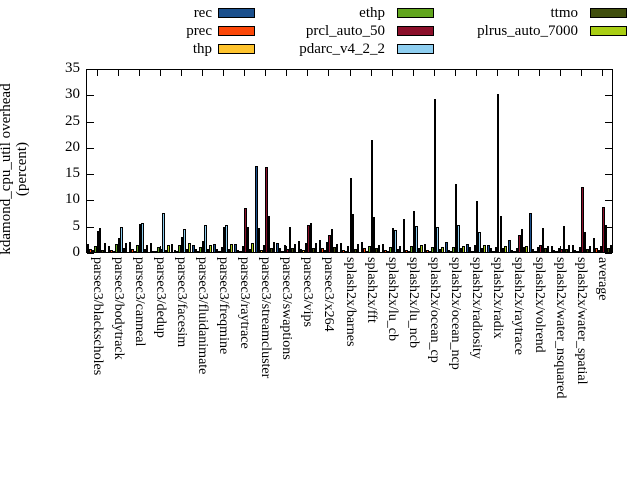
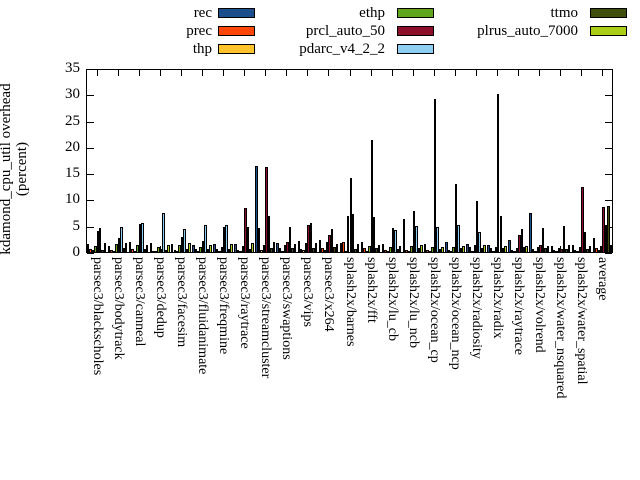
prcl_auto_50/parsec3/swaptions: 1 -> 2
prec/splash2x/barnes: 1 -> 2
ethp/splash2x/barnes: 1 -> 7
ttmo/average: 1 -> 9
